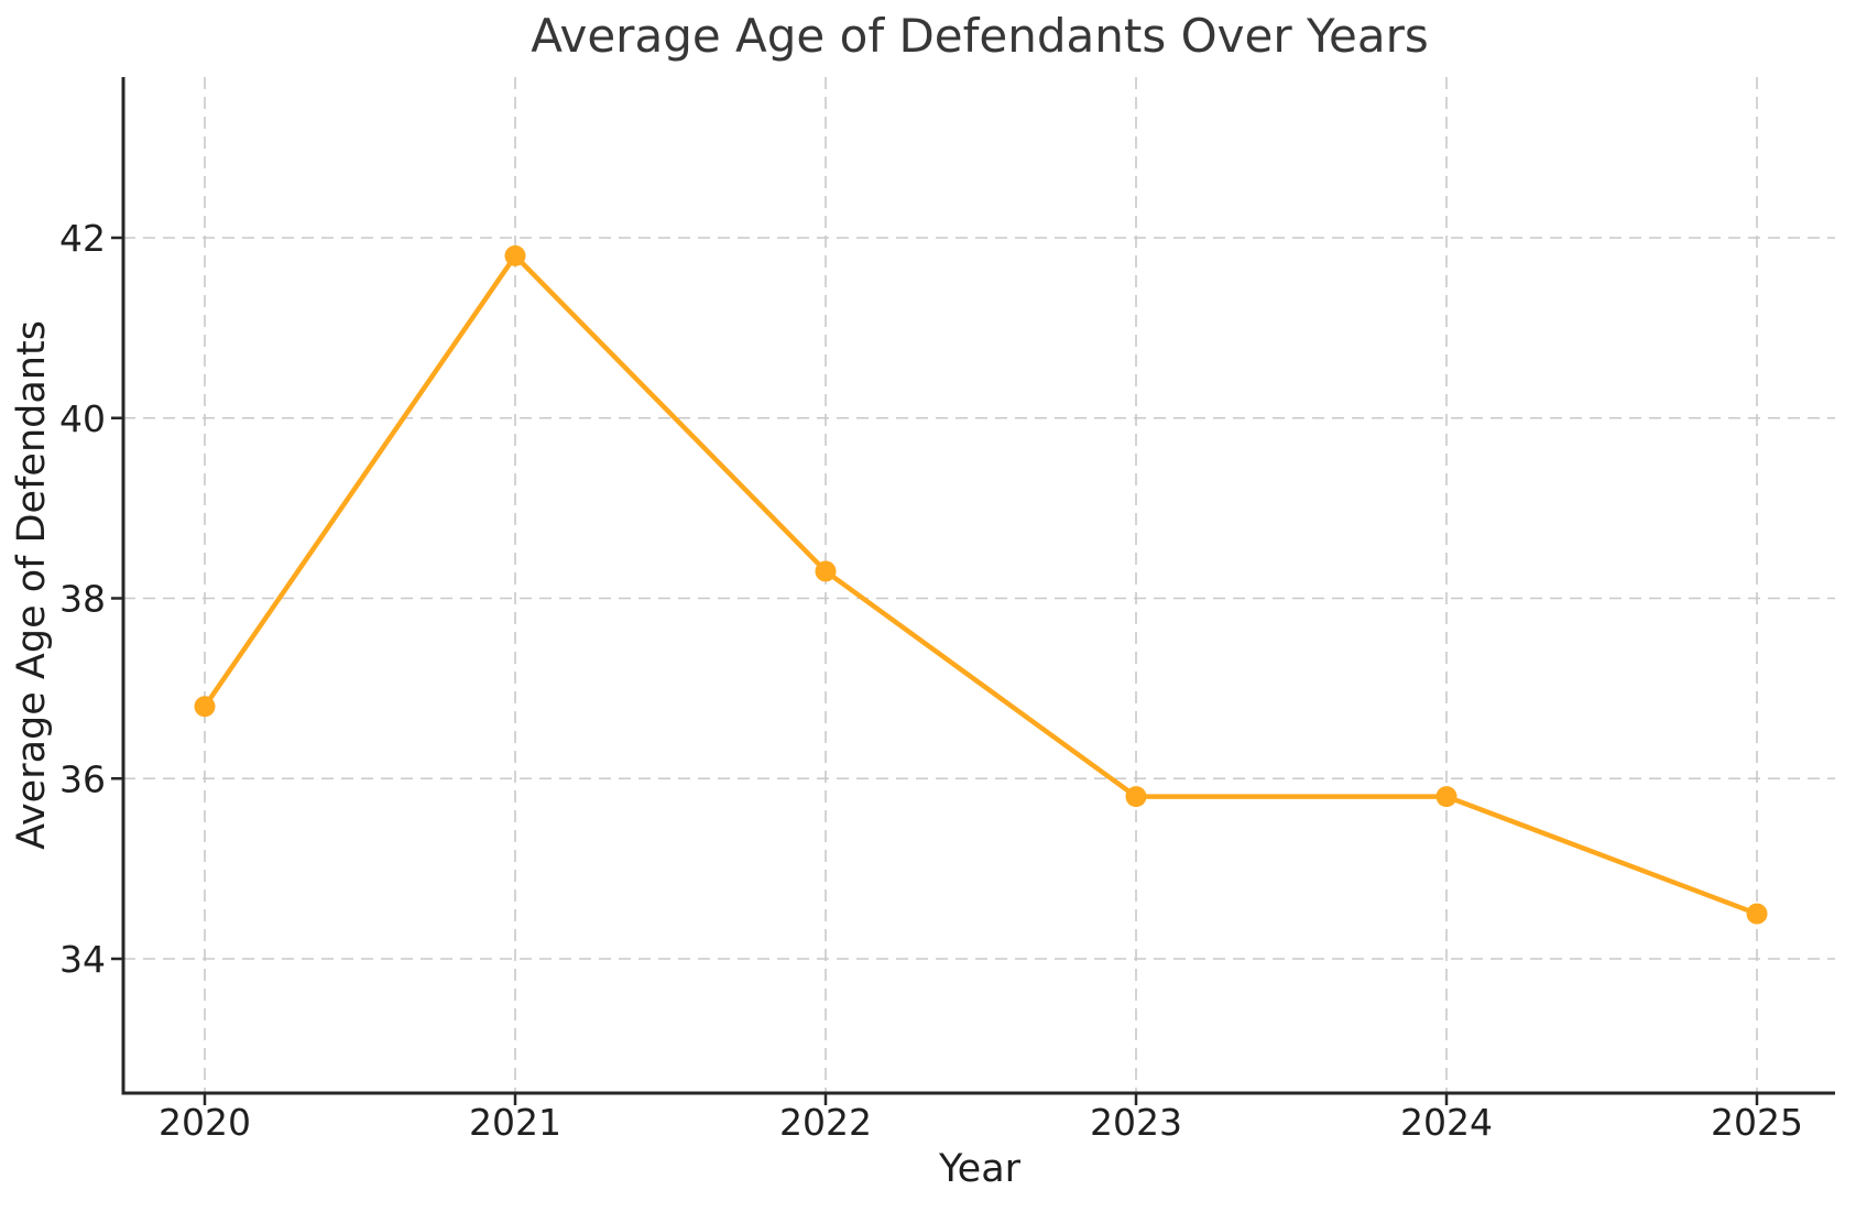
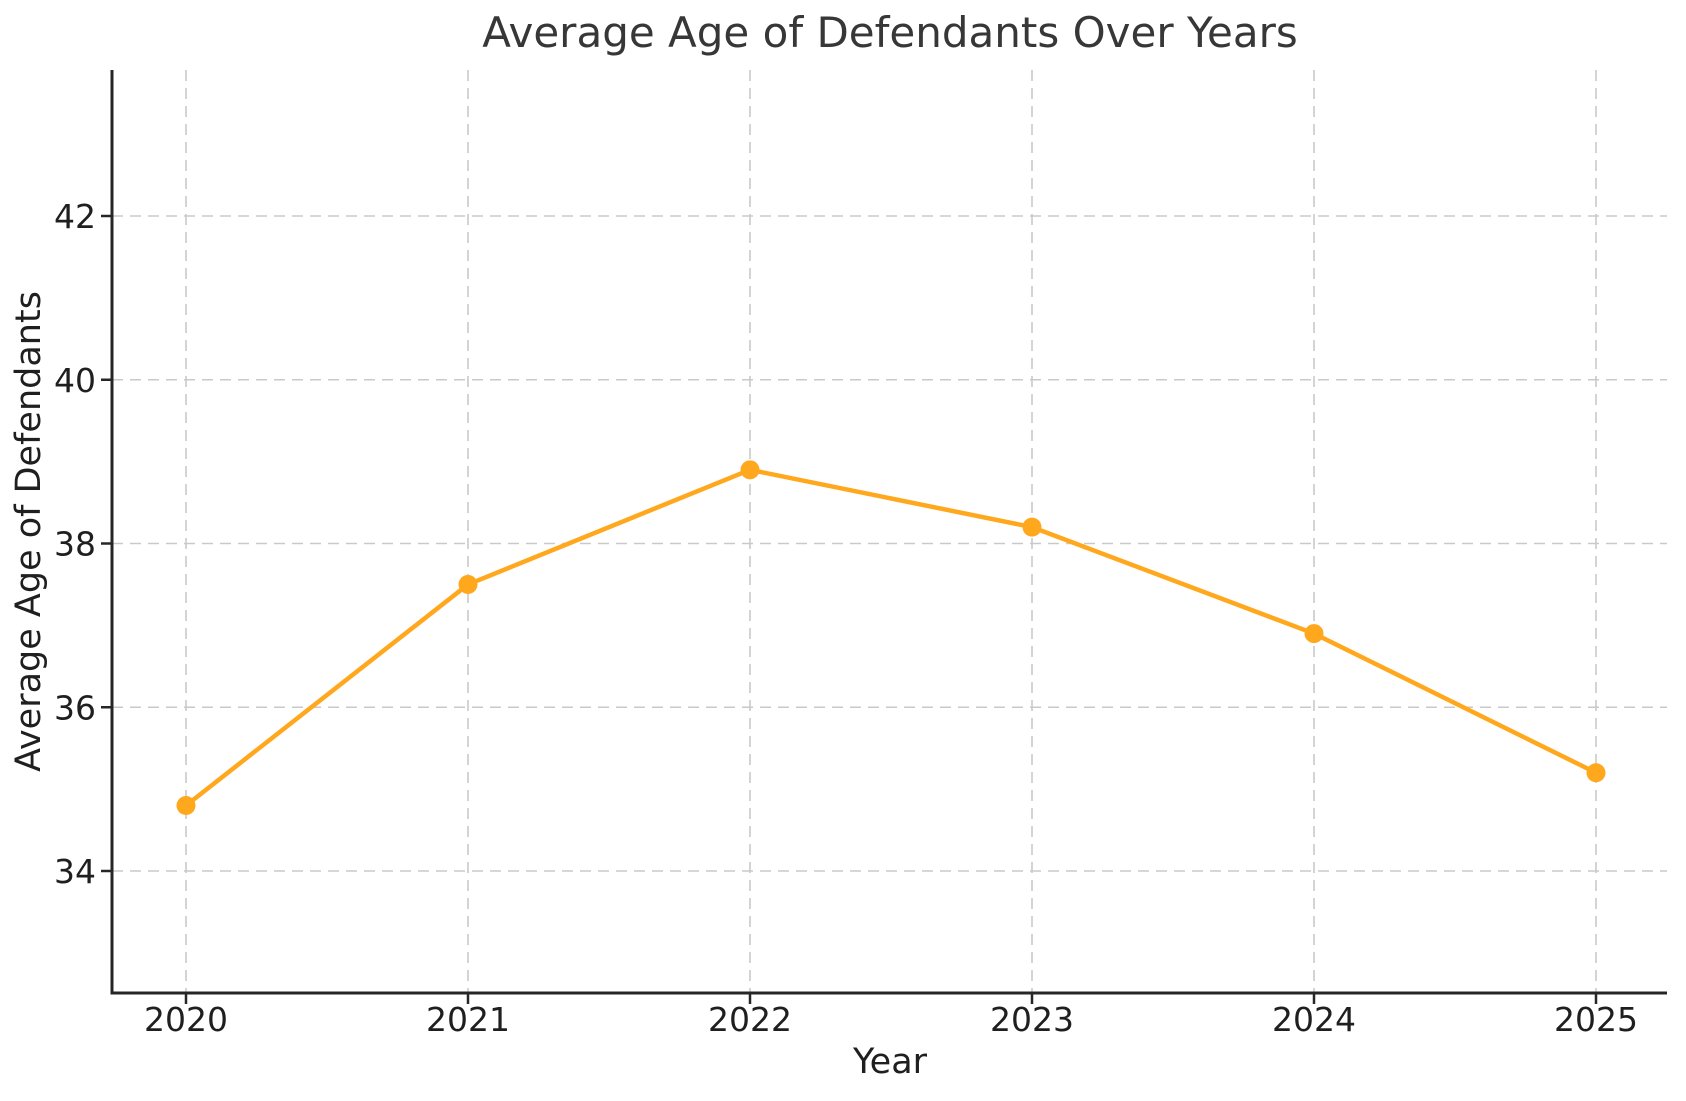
2020: 36.8 -> 34.8
2021: 41.8 -> 37.5
2022: 38.3 -> 38.9
2023: 35.8 -> 38.2
2024: 35.8 -> 36.9
2025: 34.5 -> 35.2
